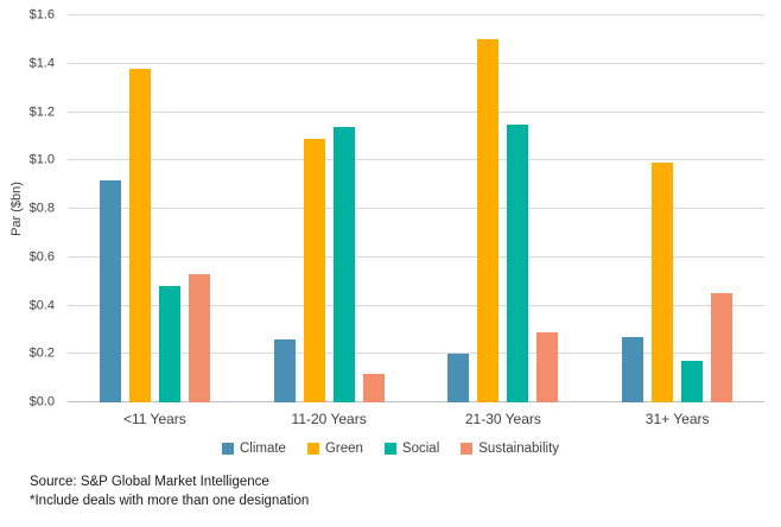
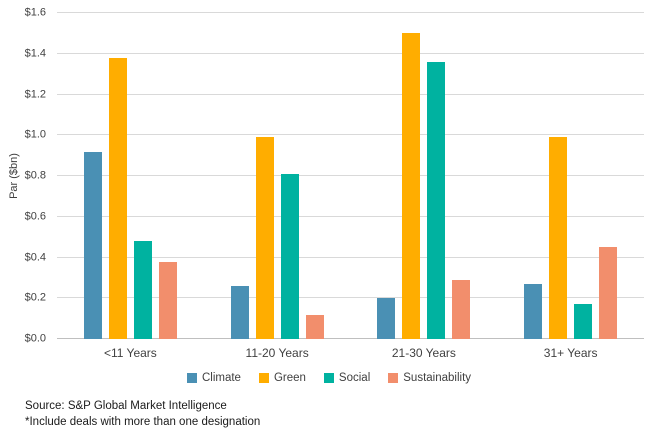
Sustainability/<11 Years: $0.53 -> $0.38
Green/11-20 Years: $1.09 -> $0.99
Social/11-20 Years: $1.14 -> $0.81
Social/21-30 Years: $1.15 -> $1.36
